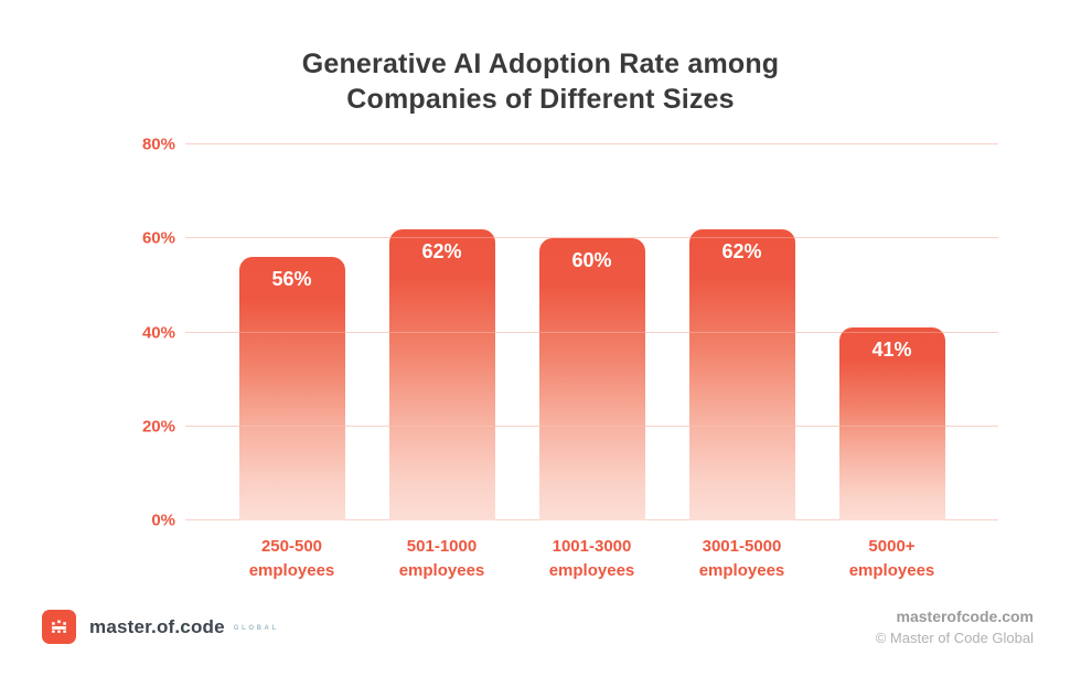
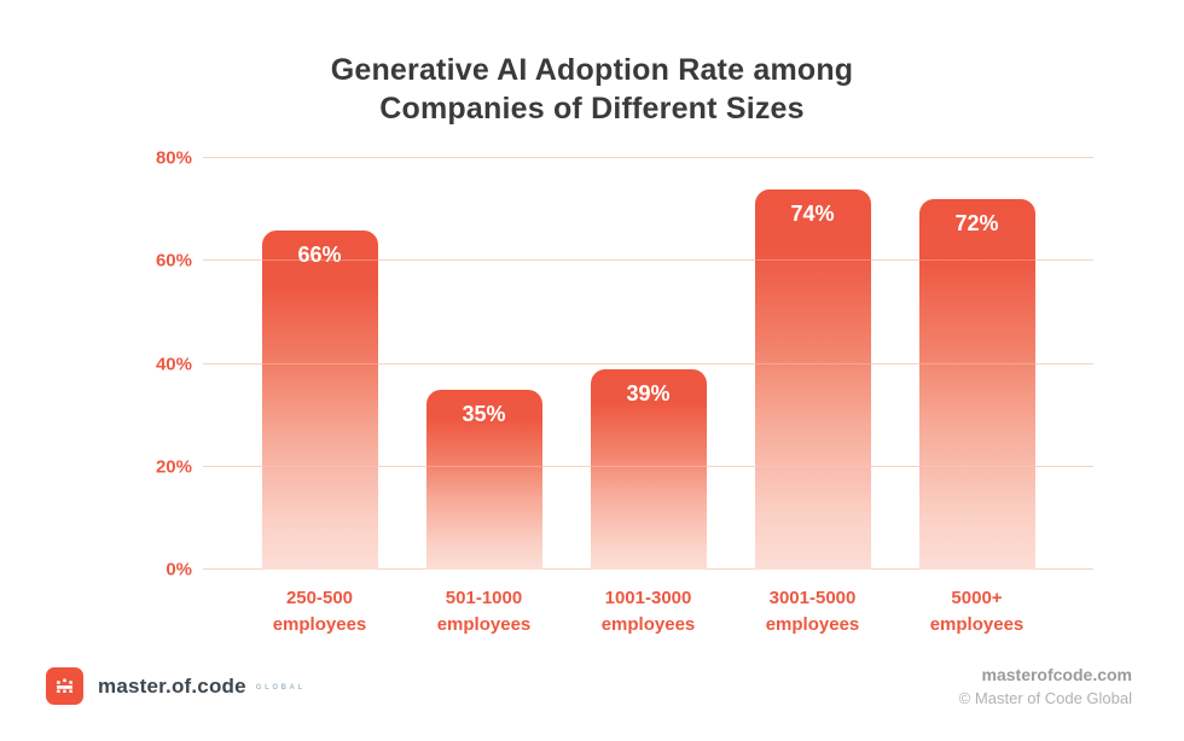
250-500 employees: 56% -> 66%
501-1000 employees: 62% -> 35%
1001-3000 employees: 60% -> 39%
3001-5000 employees: 62% -> 74%
5000+ employees: 41% -> 72%
